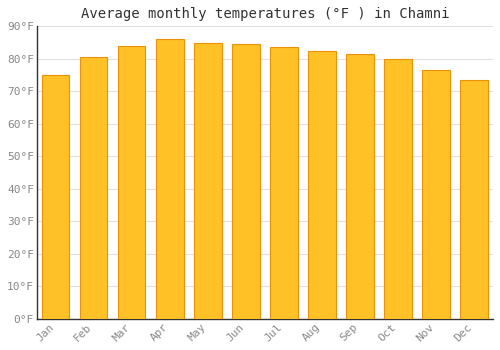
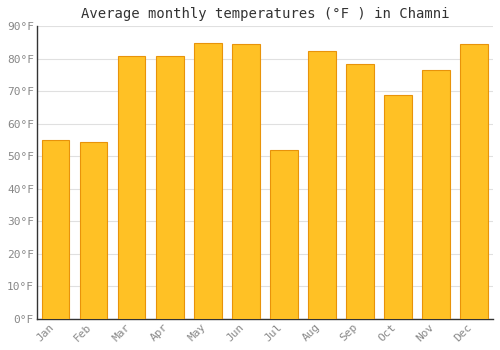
Jan: 75.0°F -> 55.0°F
Feb: 80.5°F -> 54.5°F
Mar: 84.0°F -> 81.0°F
Apr: 86.0°F -> 81.0°F
Jul: 83.5°F -> 52.0°F
Sep: 81.5°F -> 78.5°F
Oct: 80.0°F -> 69.0°F
Dec: 73.5°F -> 84.5°F
